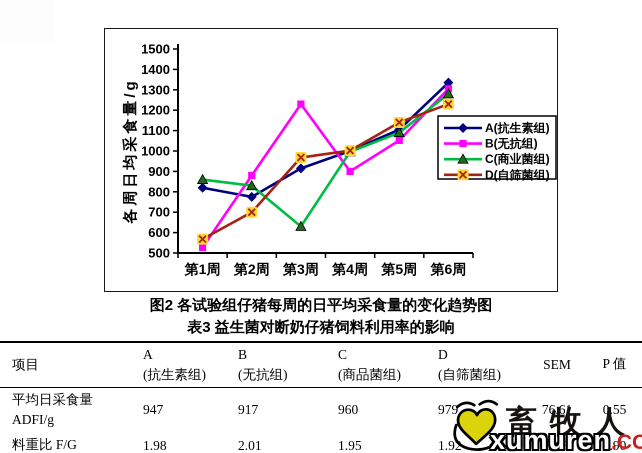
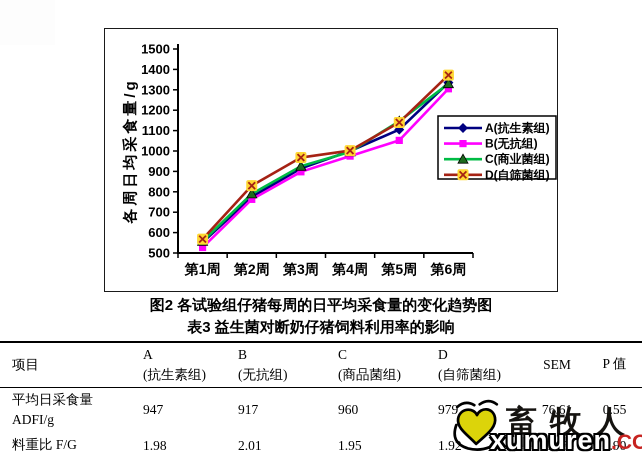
A(抗生素组)/第1周: 820 -> 550
C(商业菌组)/第1周: 860 -> 560
B(无抗组)/第2周: 880 -> 760
C(商业菌组)/第2周: 830 -> 790
D(自筛菌组)/第2周: 700 -> 830
B(无抗组)/第3周: 1230 -> 900
C(商业菌组)/第3周: 630 -> 920
B(无抗组)/第4周: 900 -> 980
C(商业菌组)/第5周: 1090 -> 1150
C(商业菌组)/第6周: 1280 -> 1330
D(自筛菌组)/第6周: 1230 -> 1370
